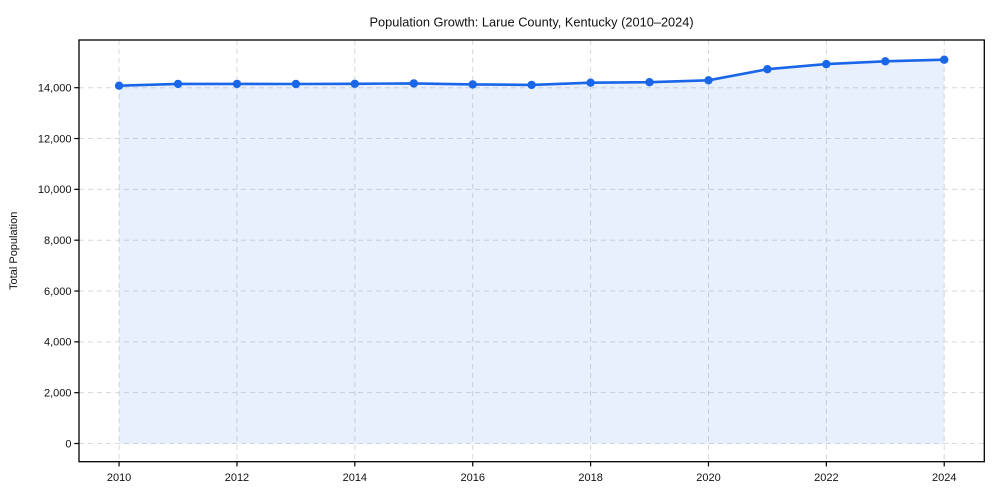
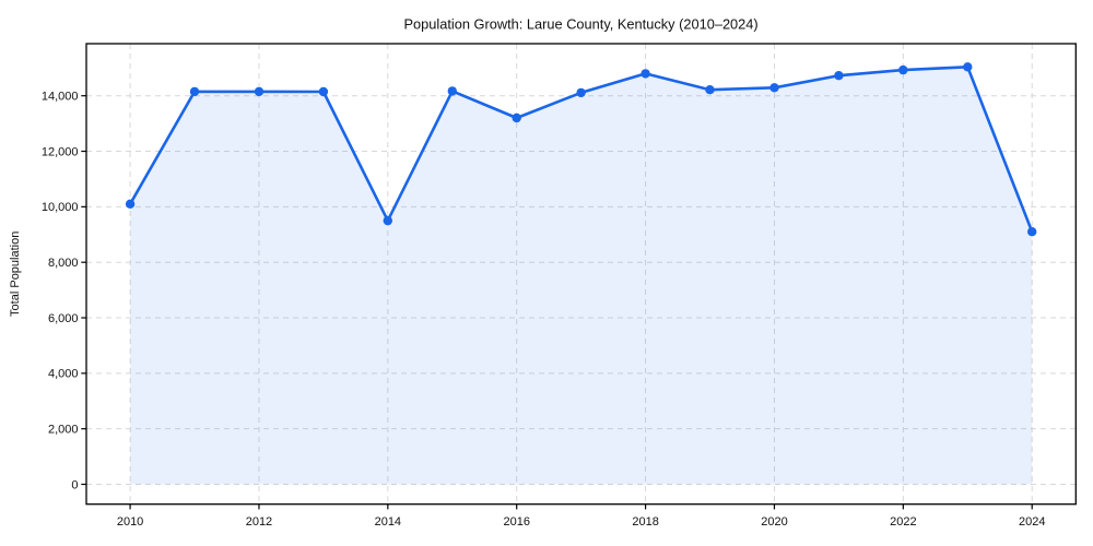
2010: 14100 -> 10100
2014: 14200 -> 9500
2016: 14100 -> 13200
2018: 14200 -> 14800
2024: 15100 -> 9100
